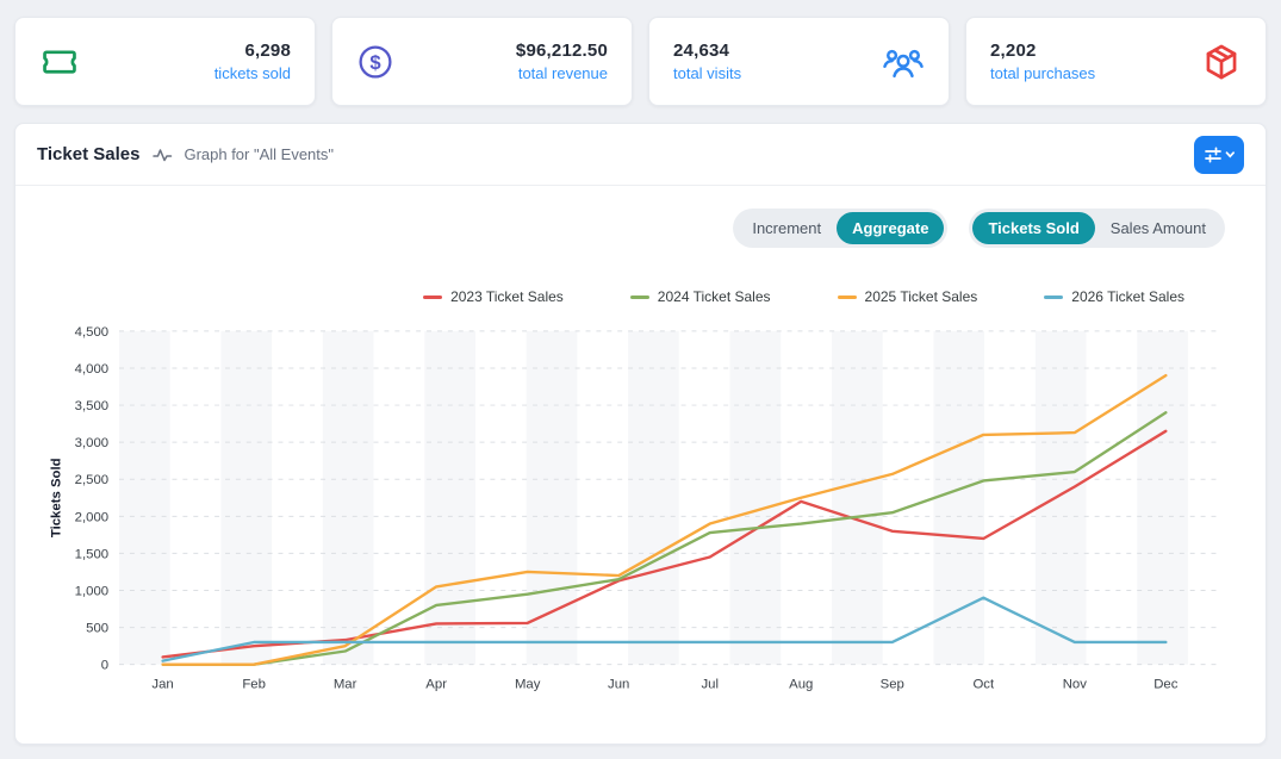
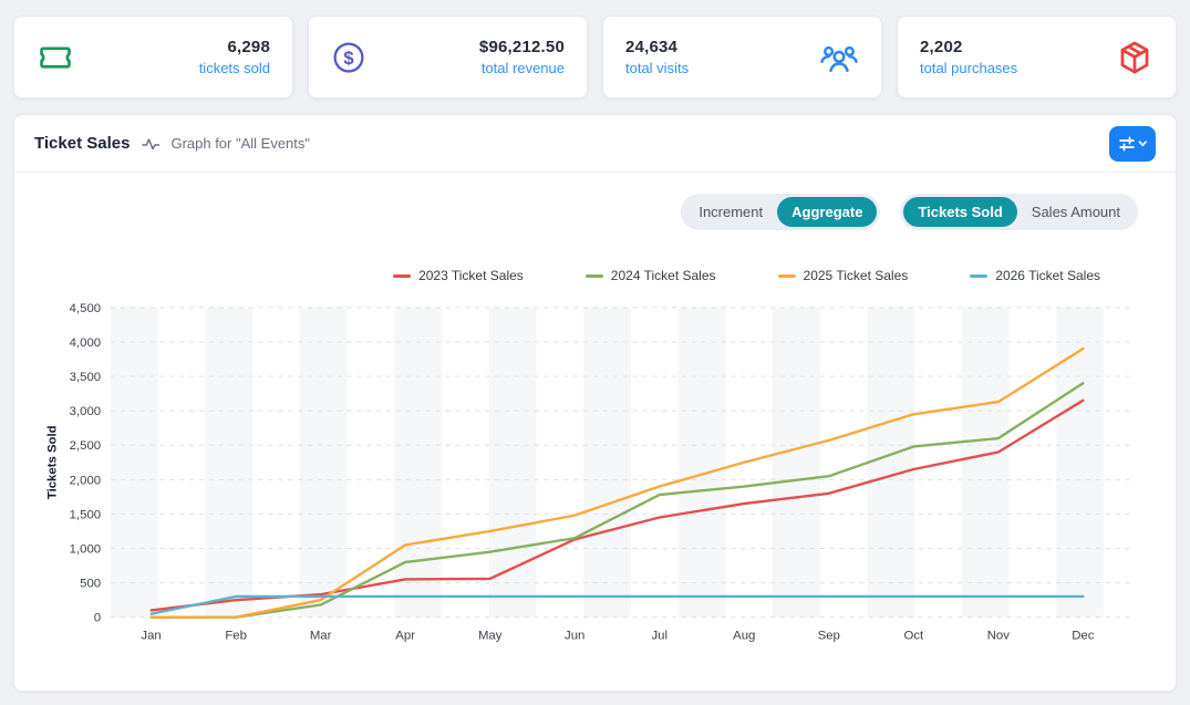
2025 Ticket Sales/Jun: 1200 -> 1500
2023 Ticket Sales/Aug: 2200 -> 1600
2023 Ticket Sales/Oct: 1700 -> 2200
2025 Ticket Sales/Oct: 3100 -> 3000
2026 Ticket Sales/Oct: 900 -> 300
